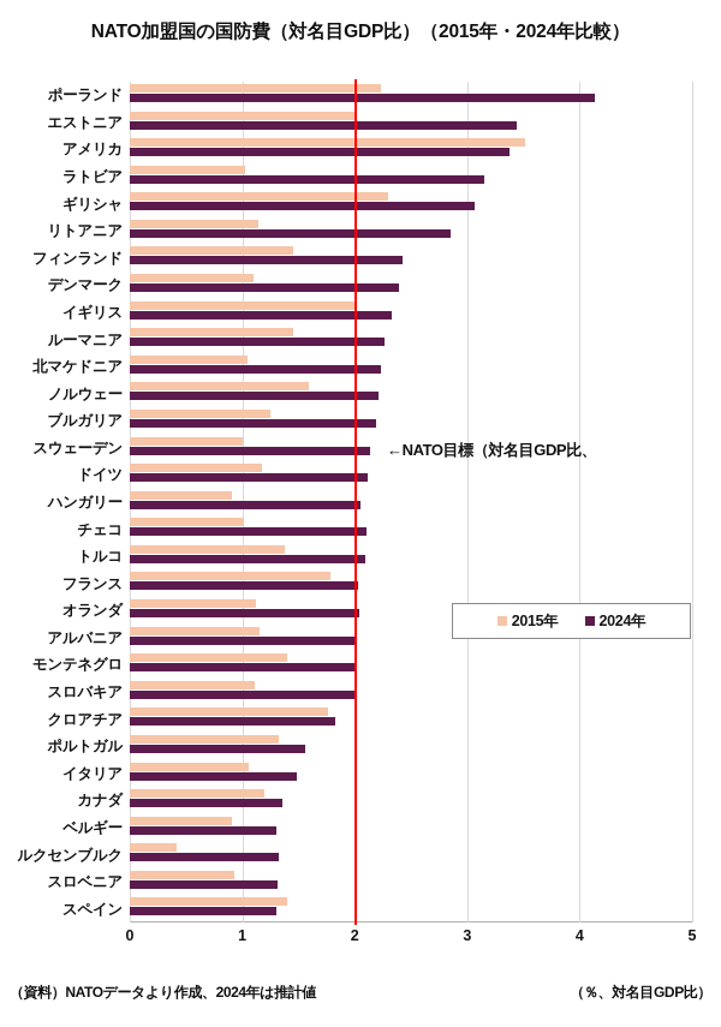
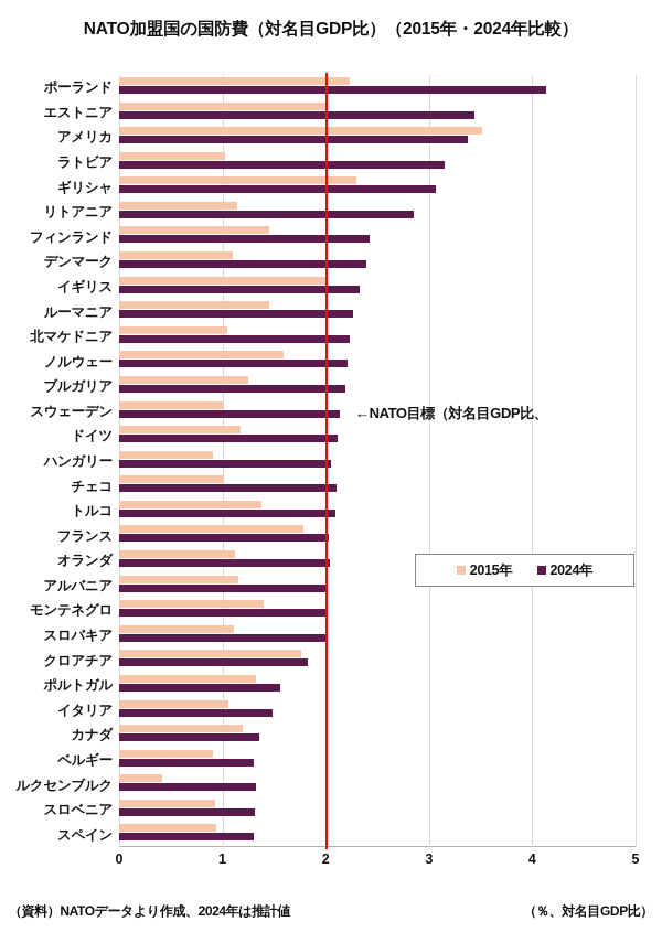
2015年/スペイン: 1.4 -> 0.9
